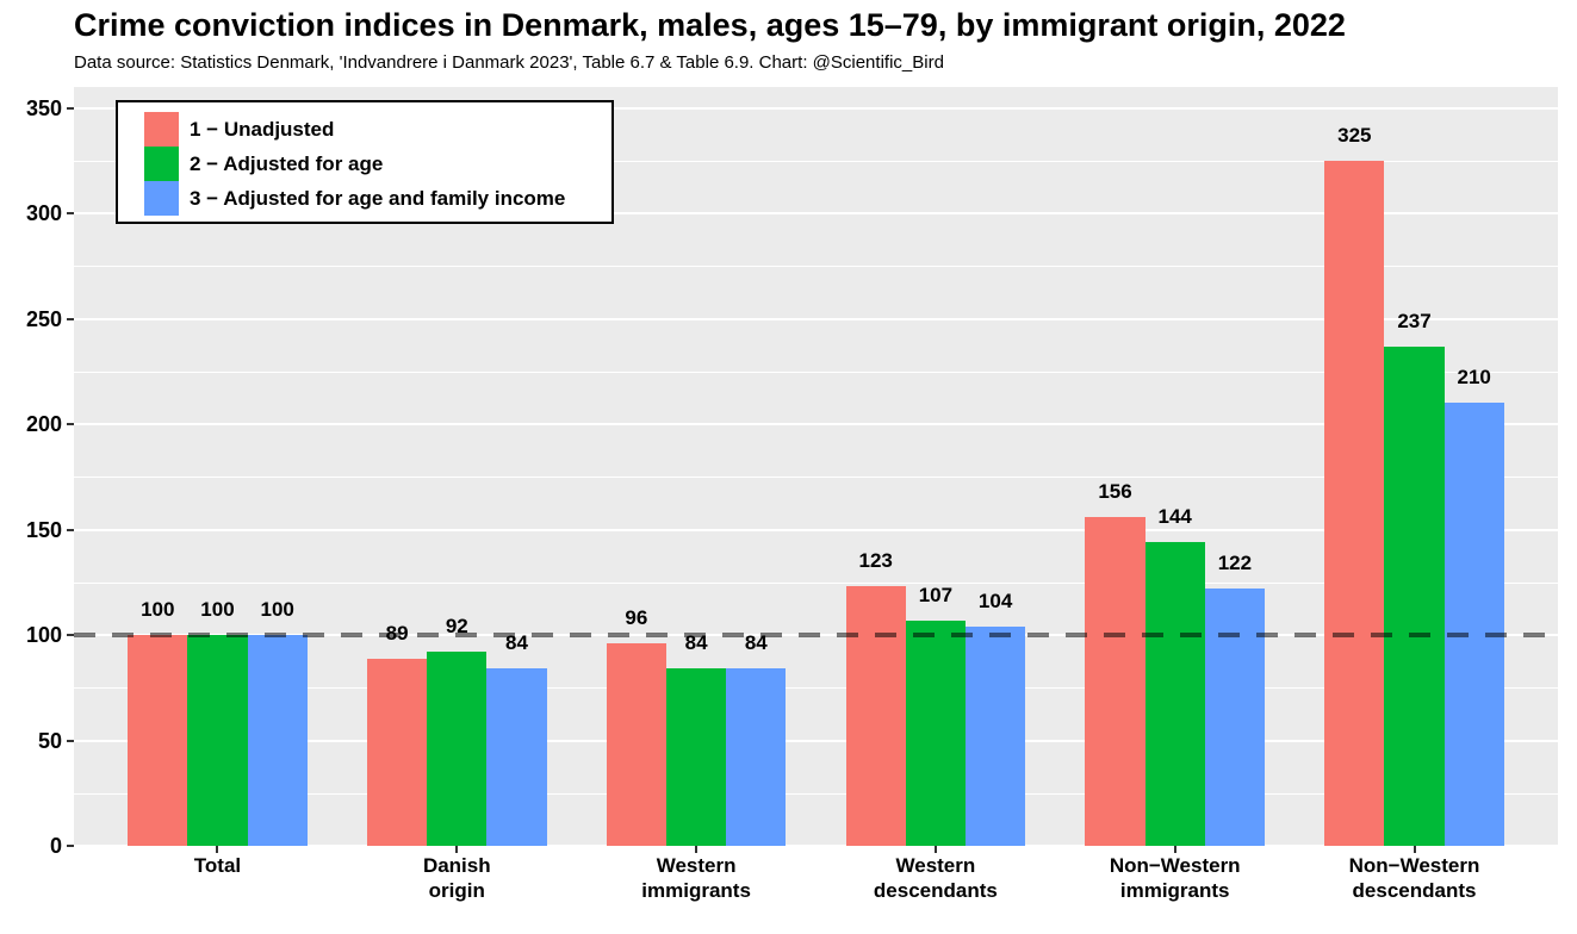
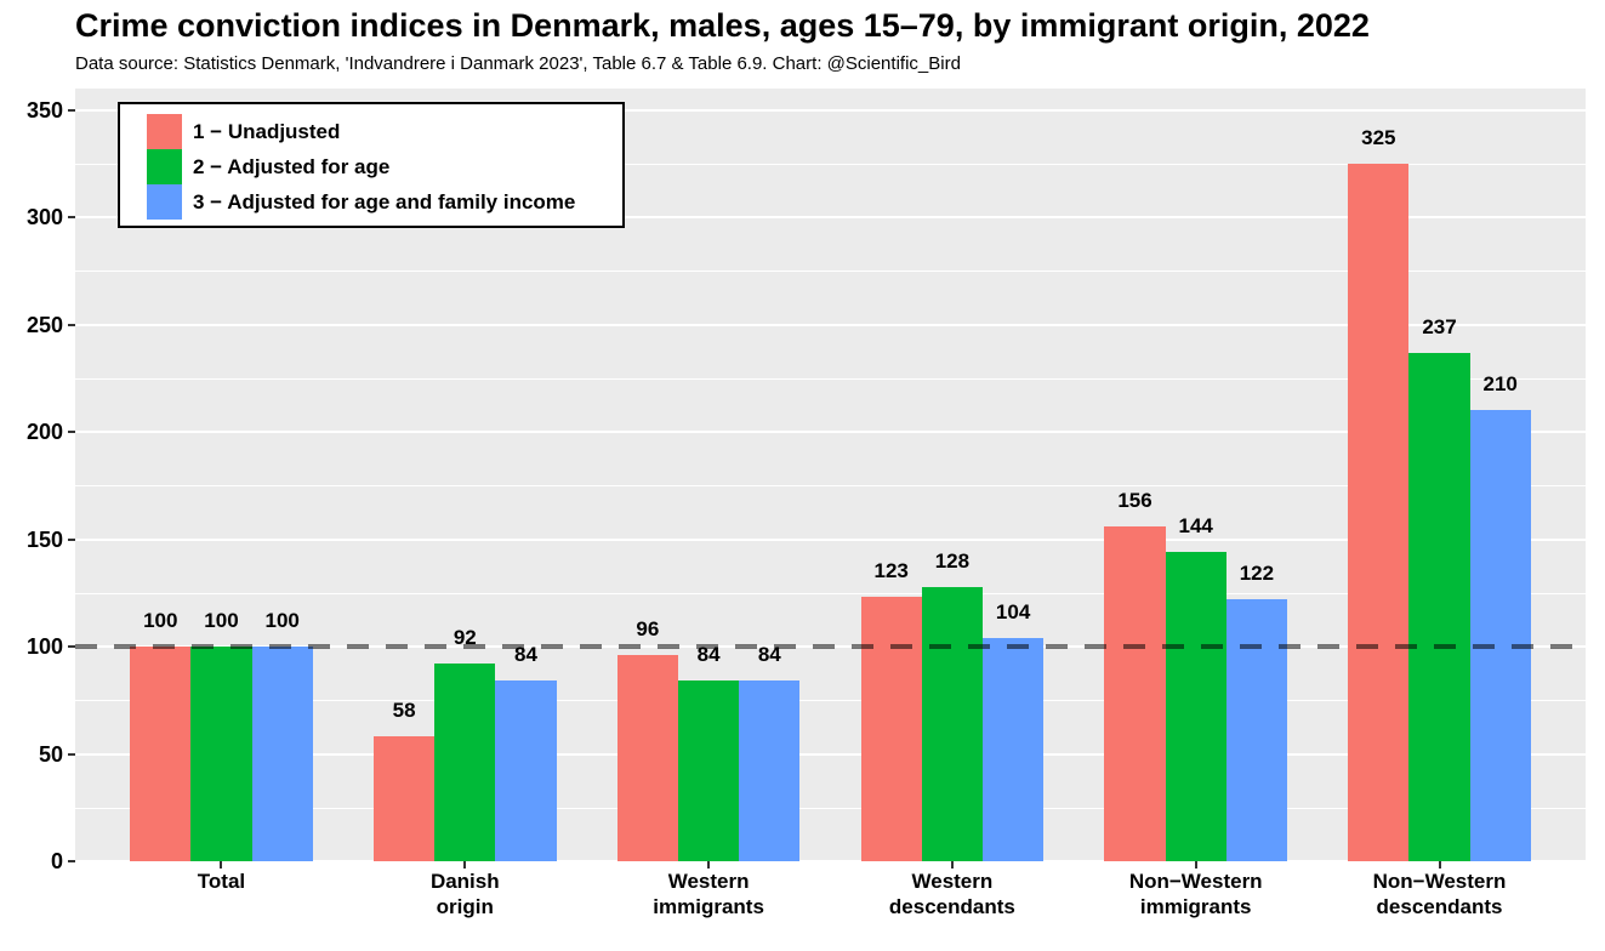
1 − Unadjusted/Danish origin: 89 -> 58
2 − Adjusted for age/Western descendants: 107 -> 128
